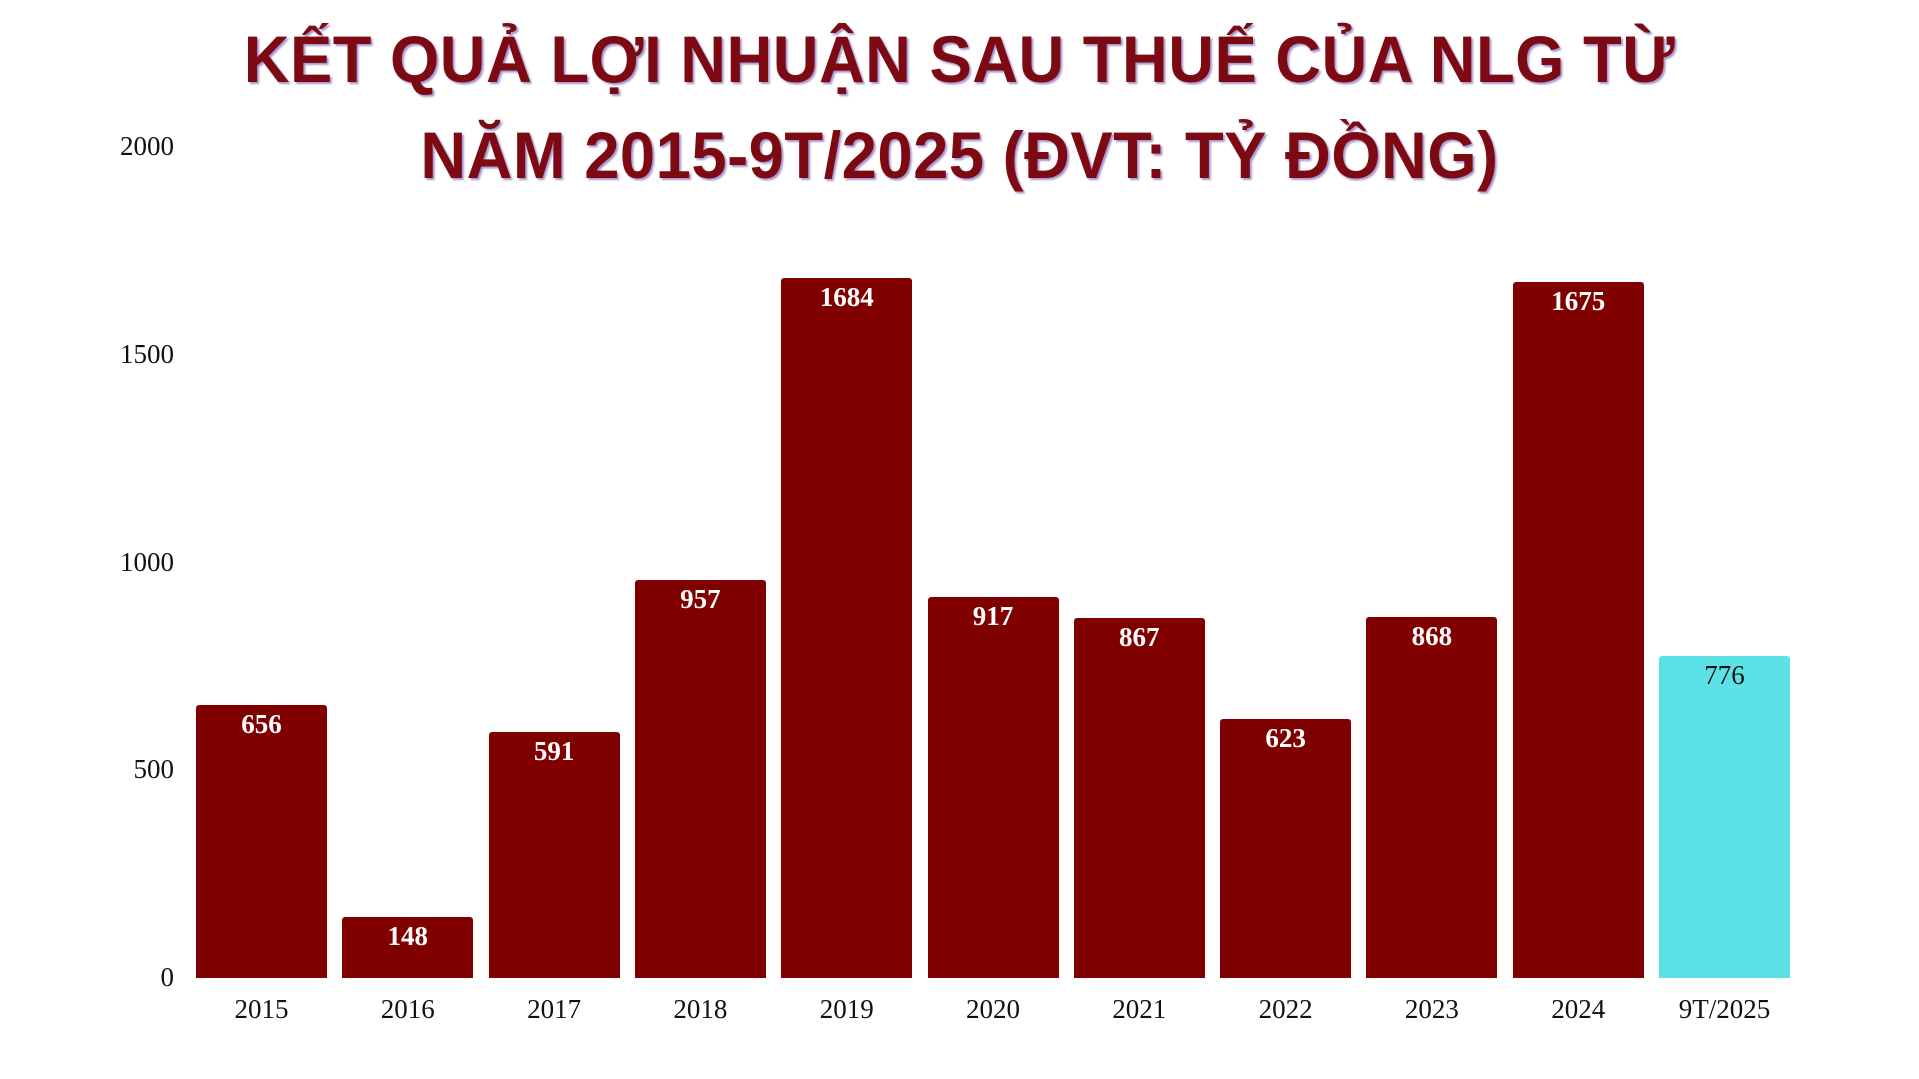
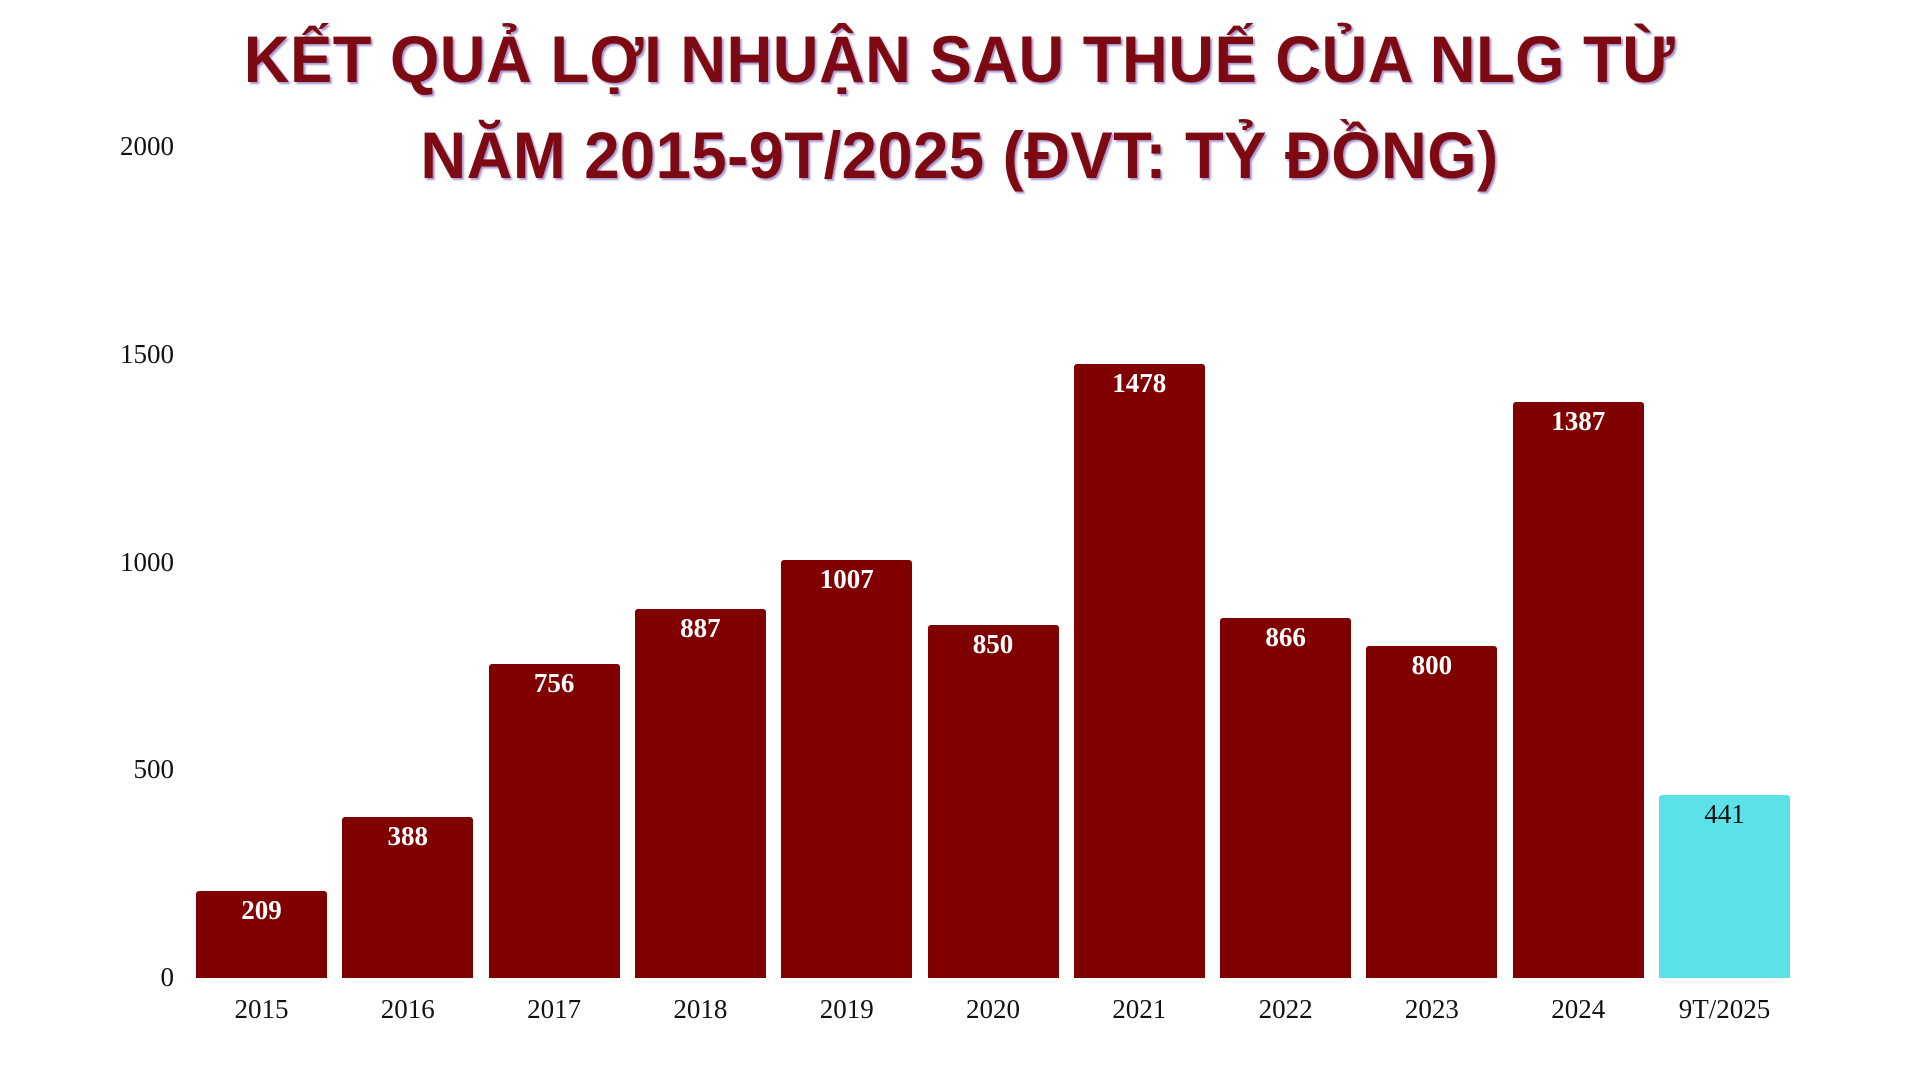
2015: 656 -> 209
2016: 148 -> 388
2017: 591 -> 756
2018: 957 -> 887
2019: 1684 -> 1007
2020: 917 -> 850
2021: 867 -> 1478
2022: 623 -> 866
2023: 868 -> 800
2024: 1675 -> 1387
9T/2025: 776 -> 441
